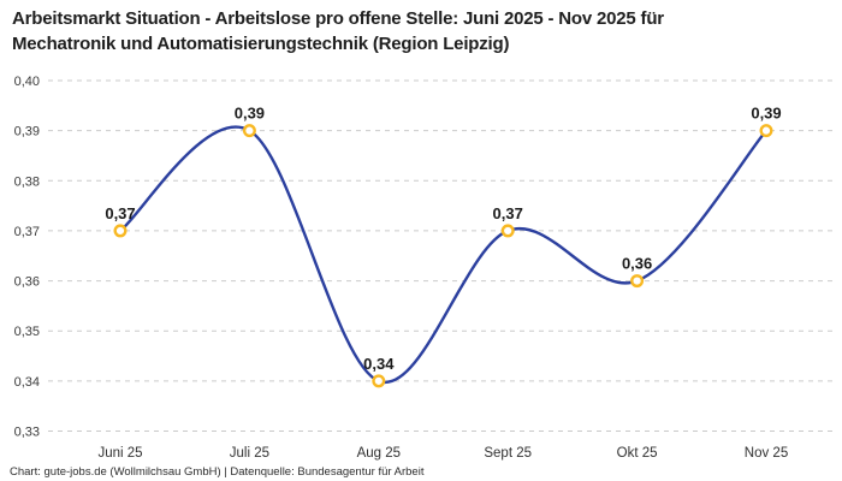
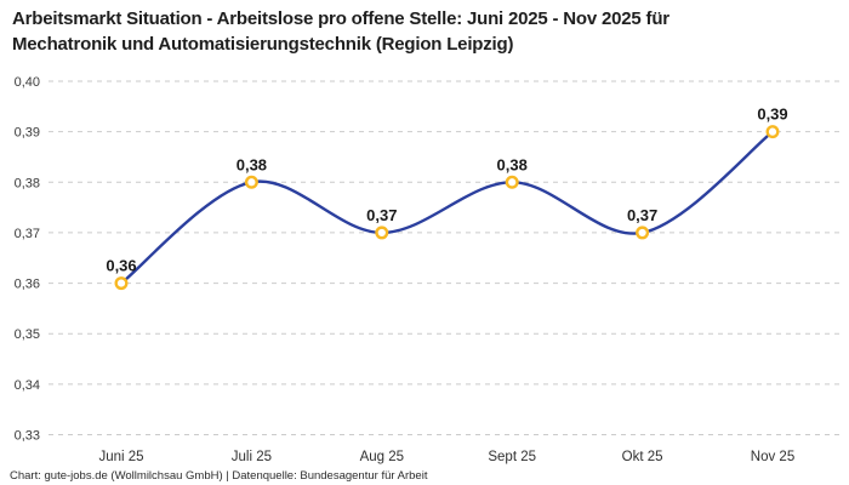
Juni 25: 0,37 -> 0,36
Juli 25: 0,39 -> 0,38
Aug 25: 0,34 -> 0,37
Sept 25: 0,37 -> 0,38
Okt 25: 0,36 -> 0,37
